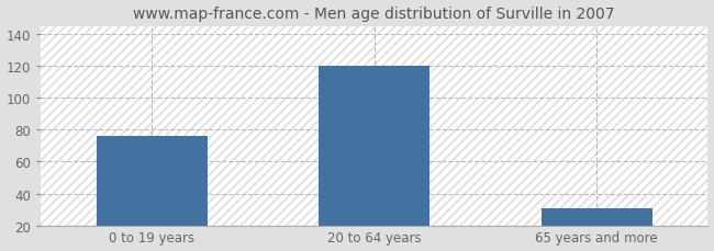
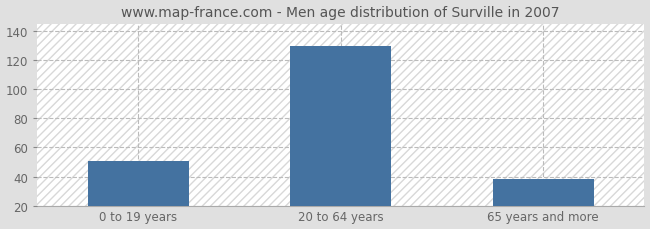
0 to 19 years: 76 -> 51
20 to 64 years: 120 -> 130
65 years and more: 31 -> 38
